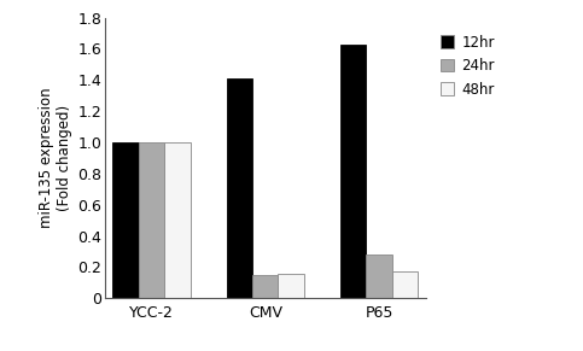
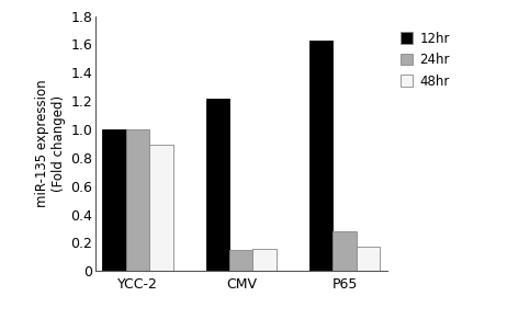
48hr/YCC-2: 1.00 -> 0.89
12hr/CMV: 1.41 -> 1.22
